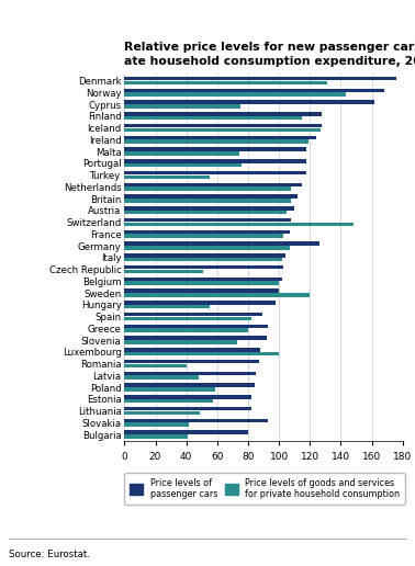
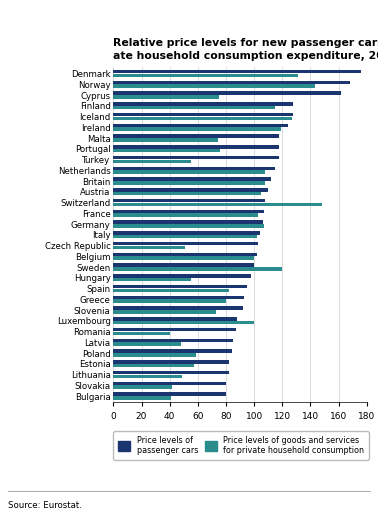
Price levels of passenger cars/Germany: 126 -> 106
Price levels of passenger cars/Spain: 89 -> 95
Price levels of passenger cars/Slovakia: 93 -> 80
